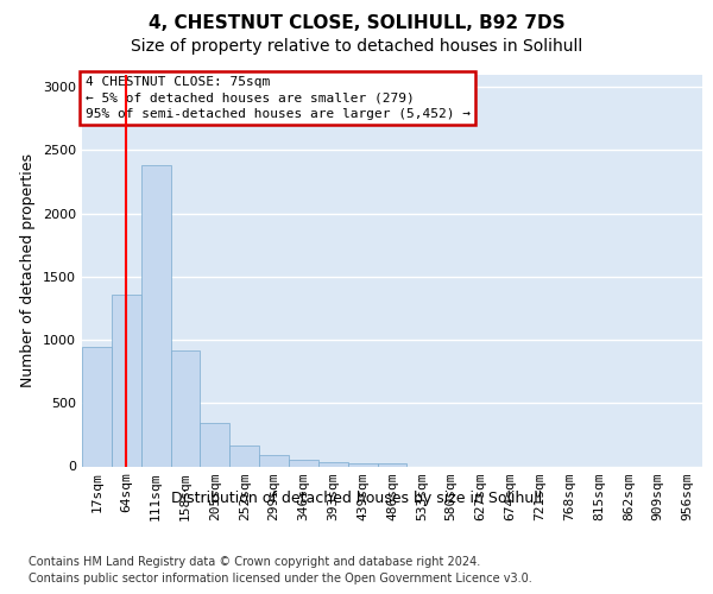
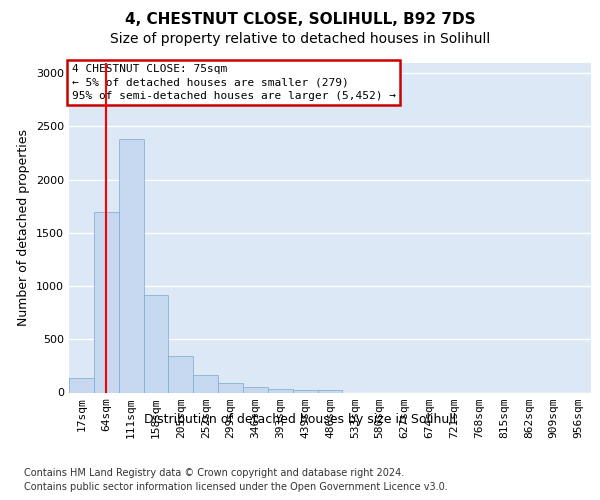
17sqm: 940 -> 140
64sqm: 1360 -> 1700
